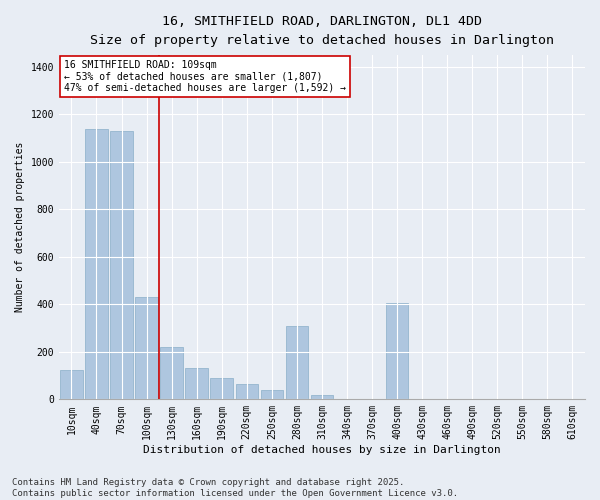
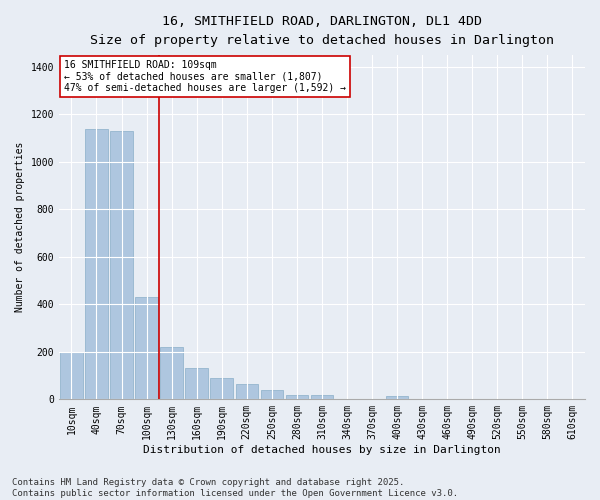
10sqm: 125 -> 200
280sqm: 310 -> 18
400sqm: 405 -> 15
